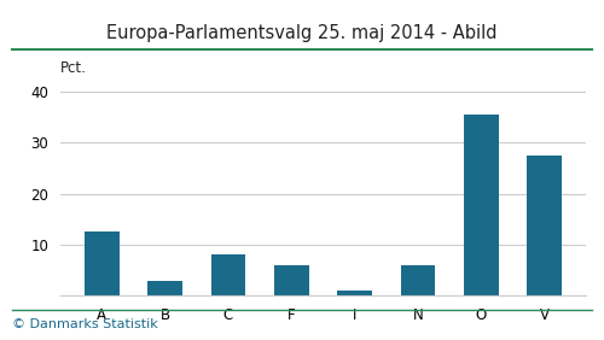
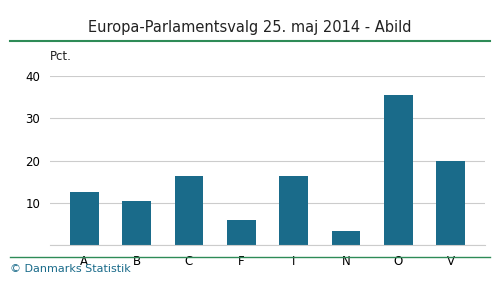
B: 3.0 -> 10.5
C: 8.1 -> 16.5
I: 1.1 -> 16.5
N: 6.1 -> 3.5
V: 27.5 -> 20.0
